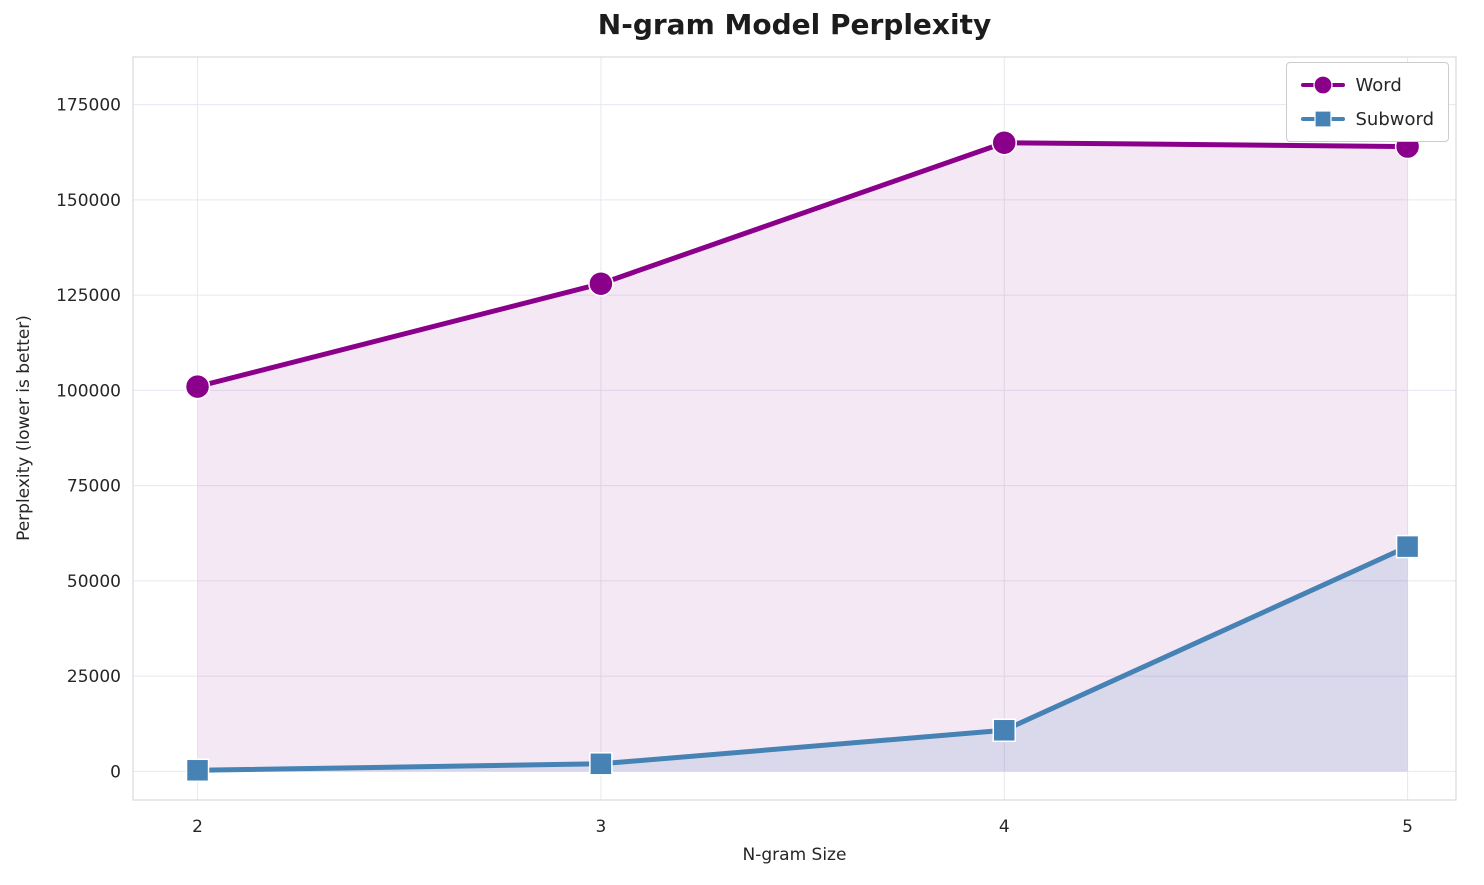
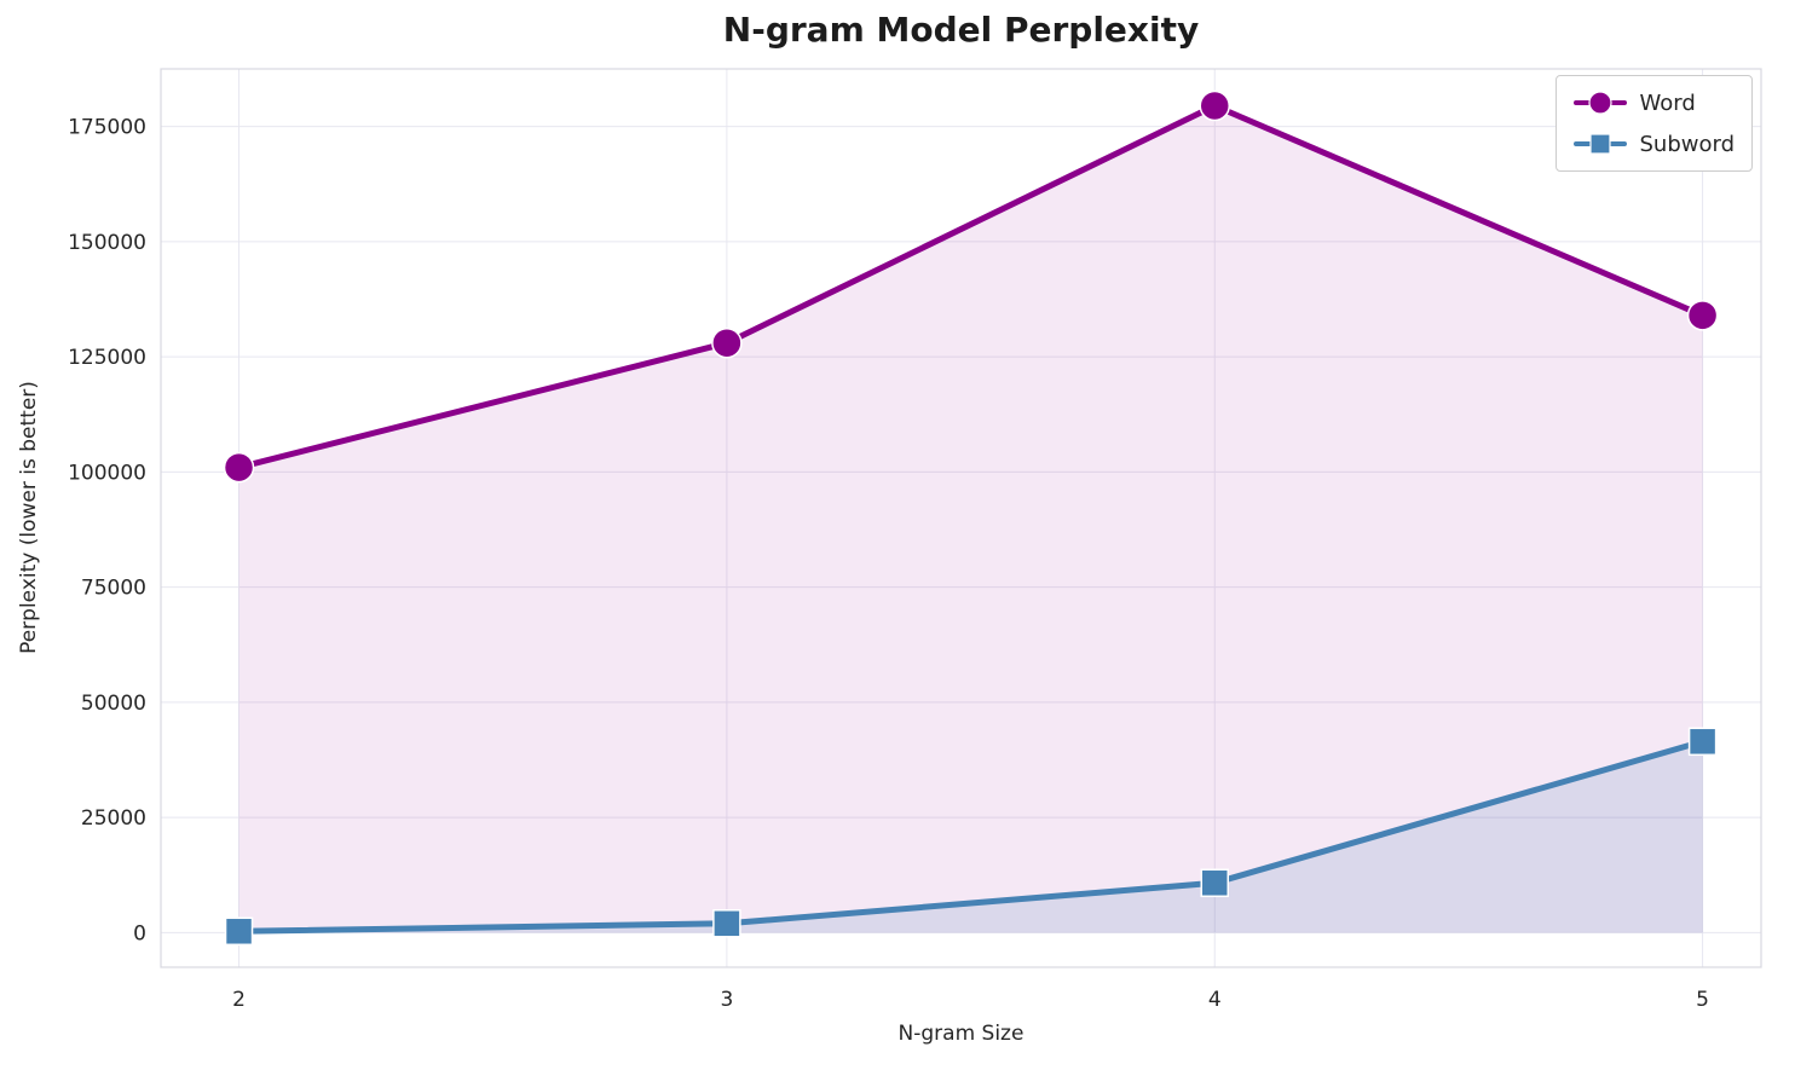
Word/4: 165000 -> 180000
Word/5: 164000 -> 134000
Subword/5: 59000 -> 42000
